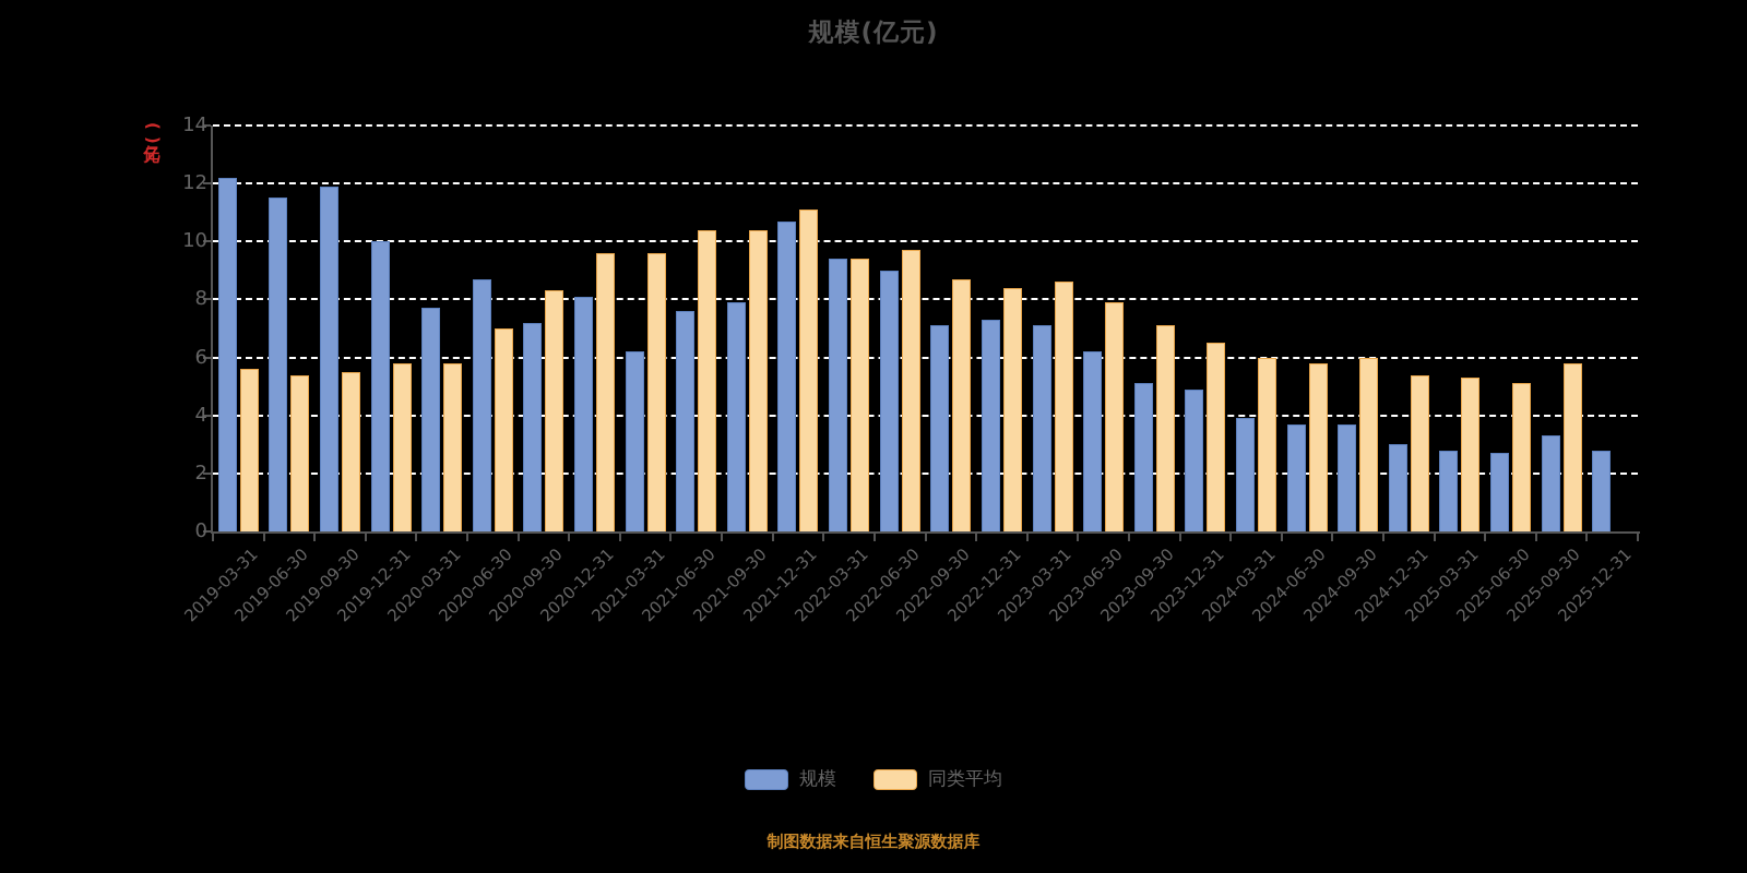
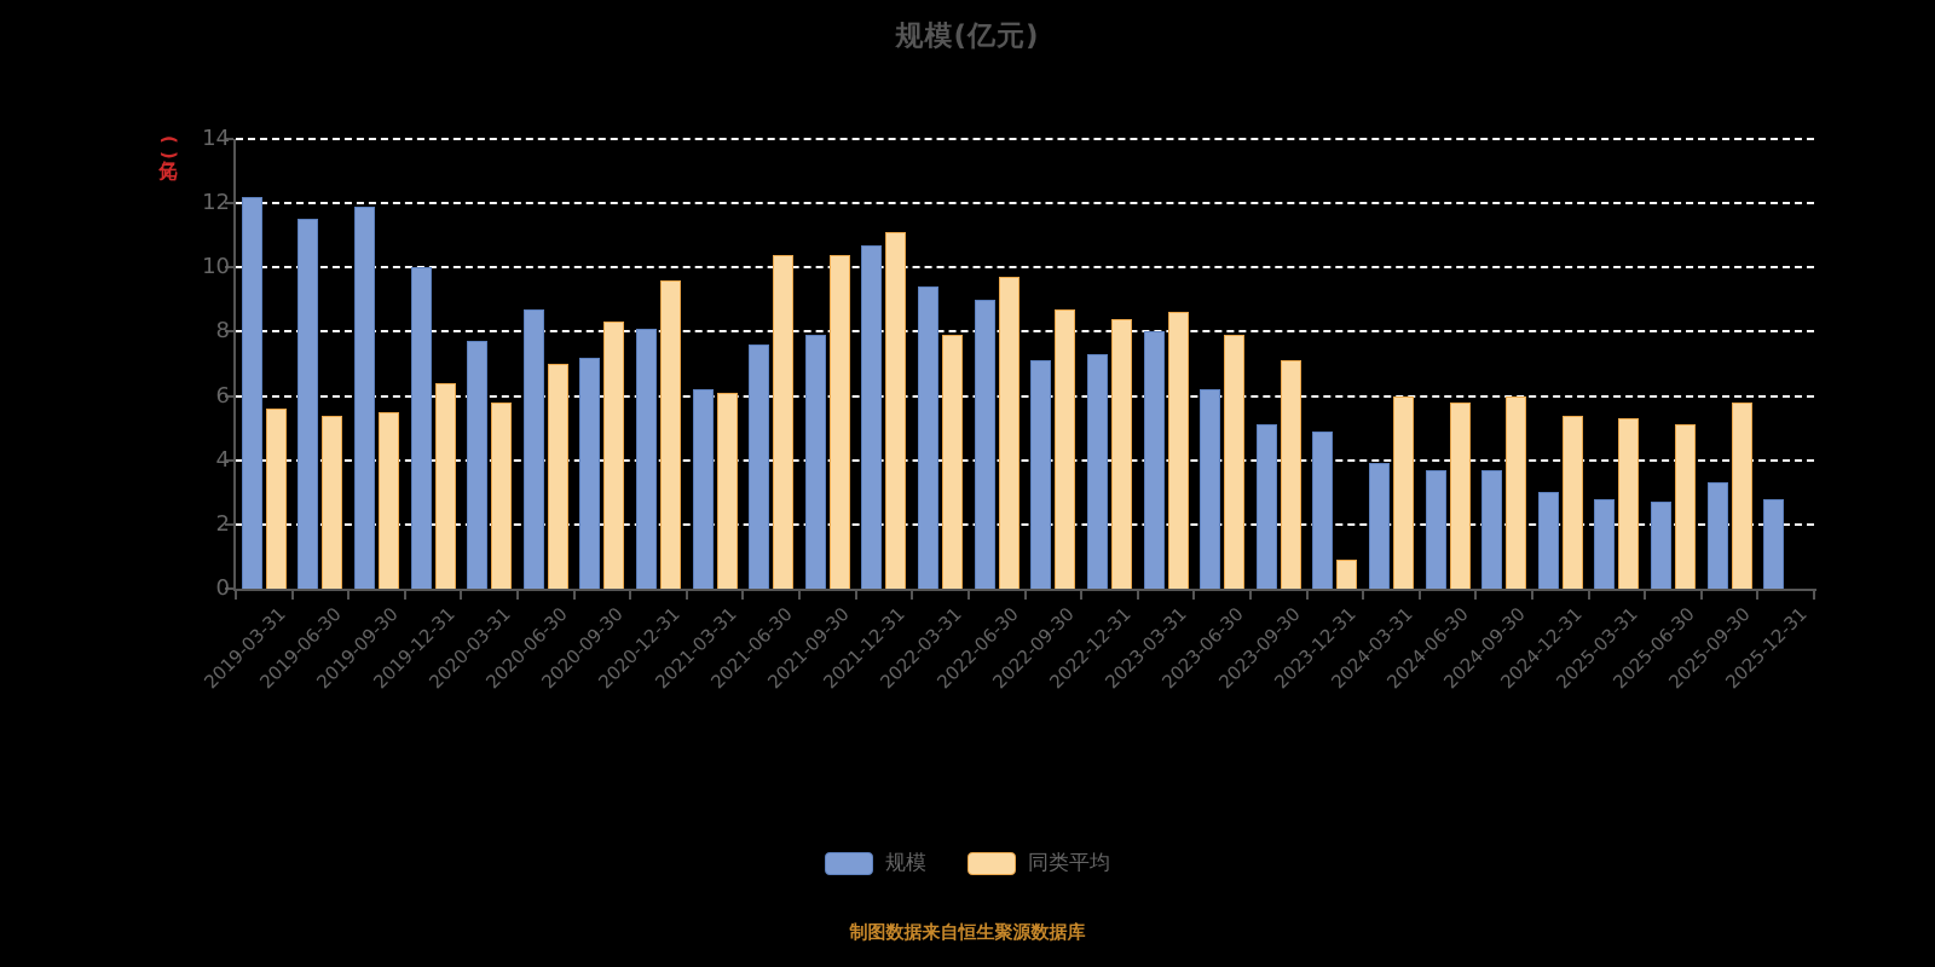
同类平均/2019-12-31: 5.8 -> 6.4
同类平均/2021-03-31: 9.6 -> 6.1
同类平均/2022-03-31: 9.4 -> 7.9
规模/2023-03-31: 7.1 -> 8.0
同类平均/2023-12-31: 6.5 -> 0.9
